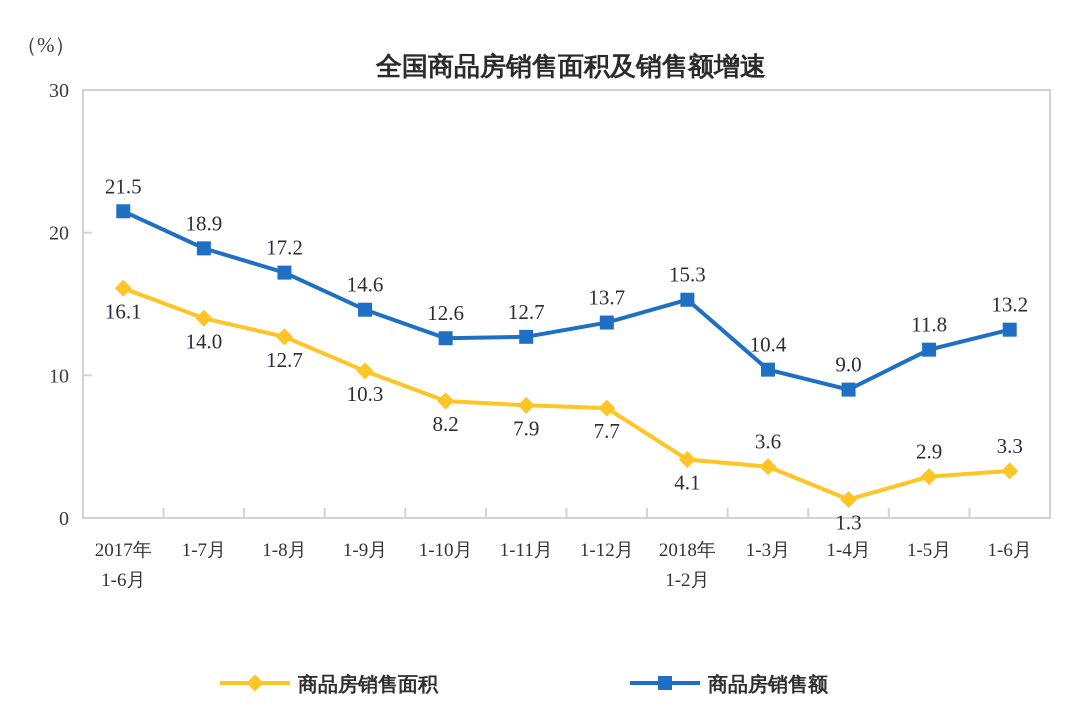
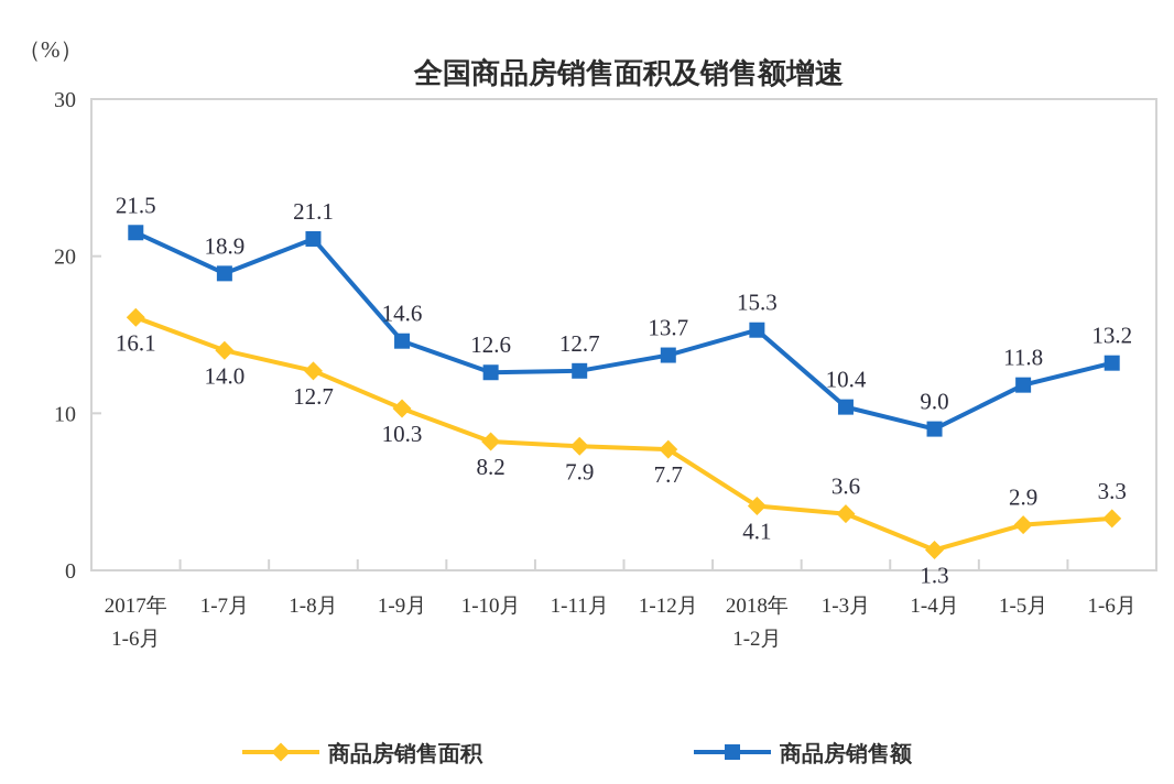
商品房销售额/1-8月: 17.2 -> 21.1
